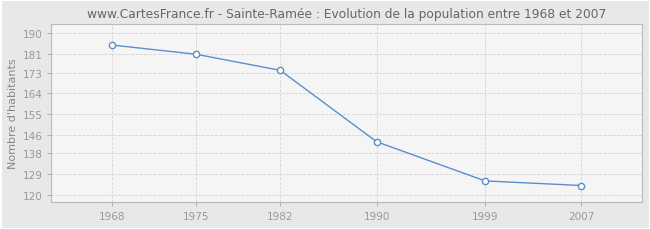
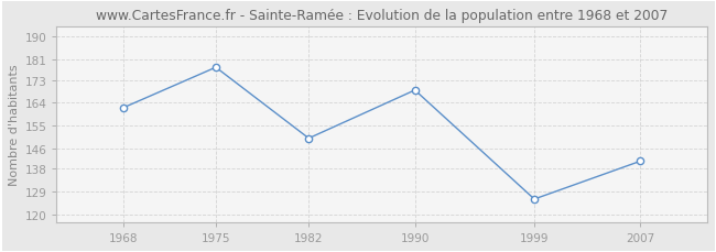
1968: 185 -> 162
1975: 181 -> 178
1982: 174 -> 150
1990: 143 -> 169
2007: 124 -> 141
